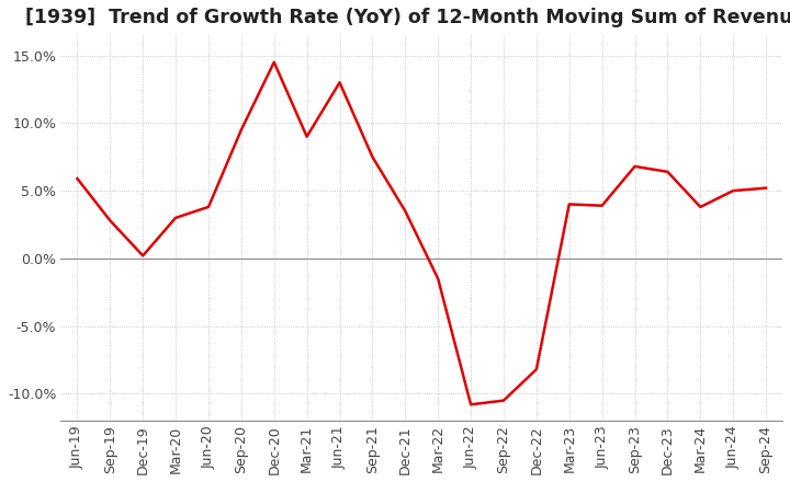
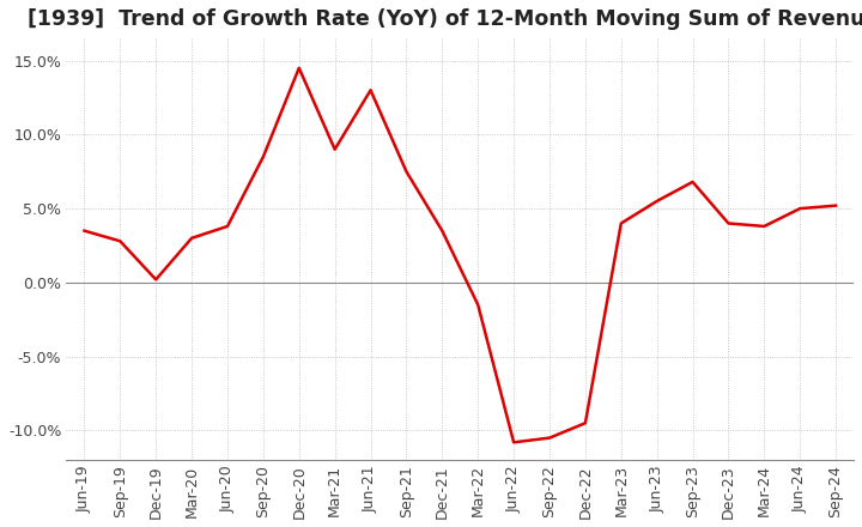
Jun-19: 5.9% -> 3.5%
Sep-20: 9.5% -> 8.5%
Dec-22: -8.2% -> -9.5%
Jun-23: 3.9% -> 5.5%
Dec-23: 6.4% -> 4.0%
